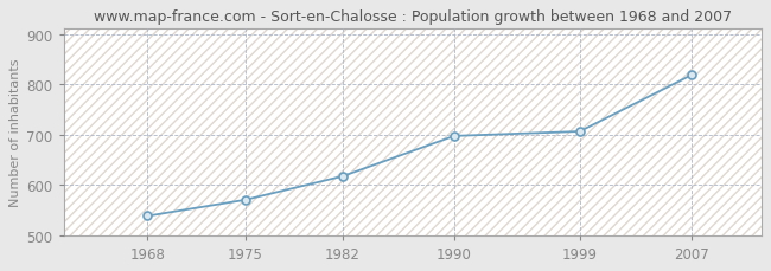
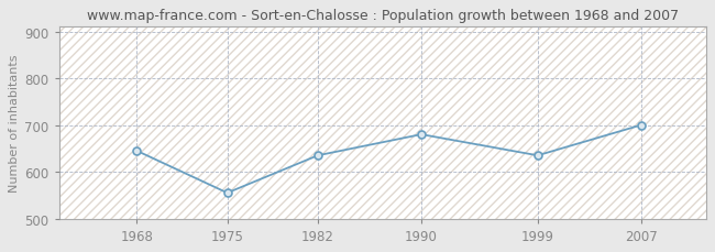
1968: 538 -> 645
1975: 570 -> 555
1982: 617 -> 635
1990: 697 -> 680
1999: 706 -> 635
2007: 818 -> 700
